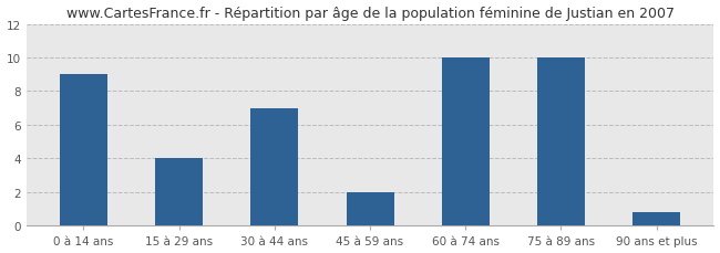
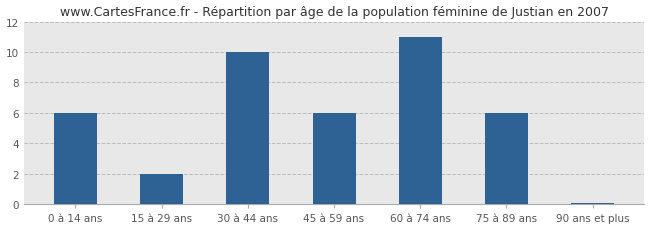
0 à 14 ans: 9.0 -> 6.0
15 à 29 ans: 4.0 -> 2.0
30 à 44 ans: 7.0 -> 10.0
45 à 59 ans: 2.0 -> 6.0
60 à 74 ans: 10.0 -> 11.0
75 à 89 ans: 10.0 -> 6.0
90 ans et plus: 0.8 -> 0.1
